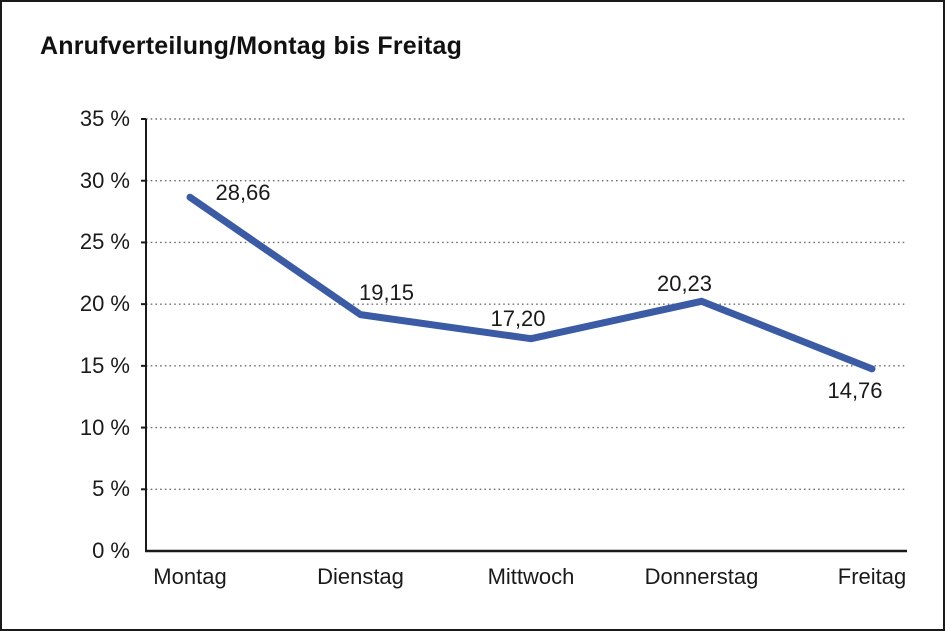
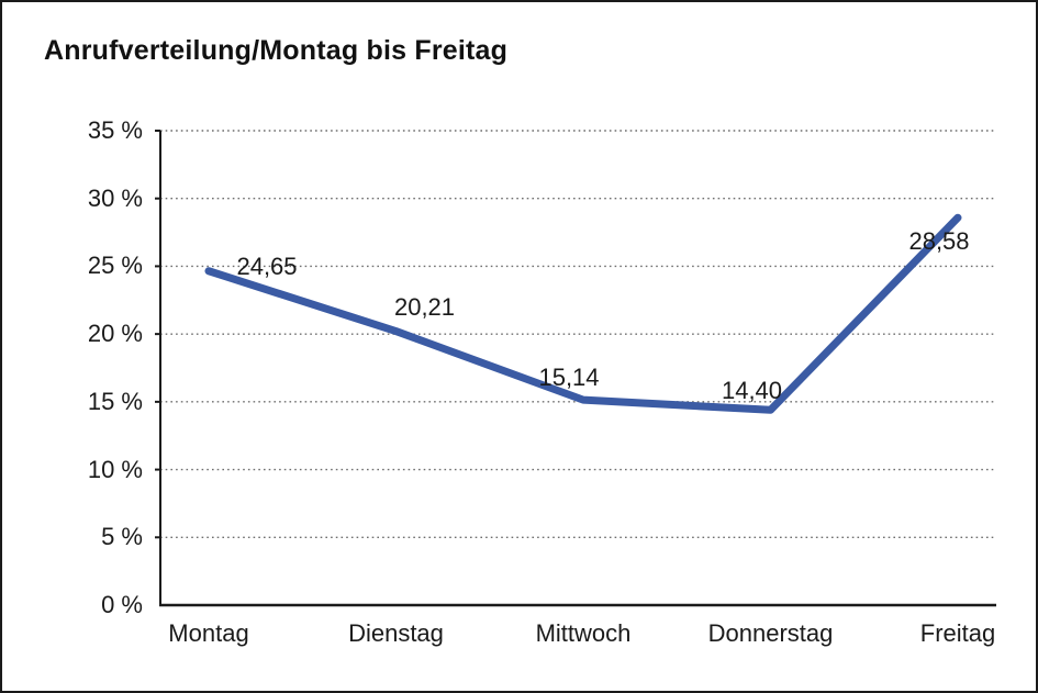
Montag: 28,66 -> 24,65
Dienstag: 19,15 -> 20,21
Mittwoch: 17,20 -> 15,14
Donnerstag: 20,23 -> 14,40
Freitag: 14,76 -> 28,58
